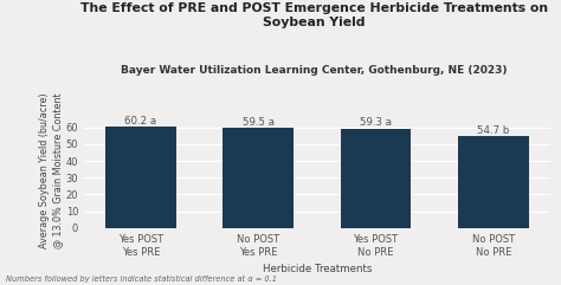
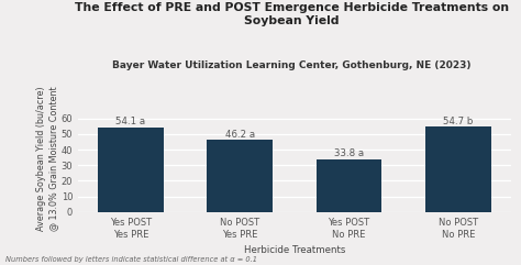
Yes POST Yes PRE: 60.2 -> 54.1
No POST Yes PRE: 59.5 -> 46.2
Yes POST No PRE: 59.3 -> 33.8
